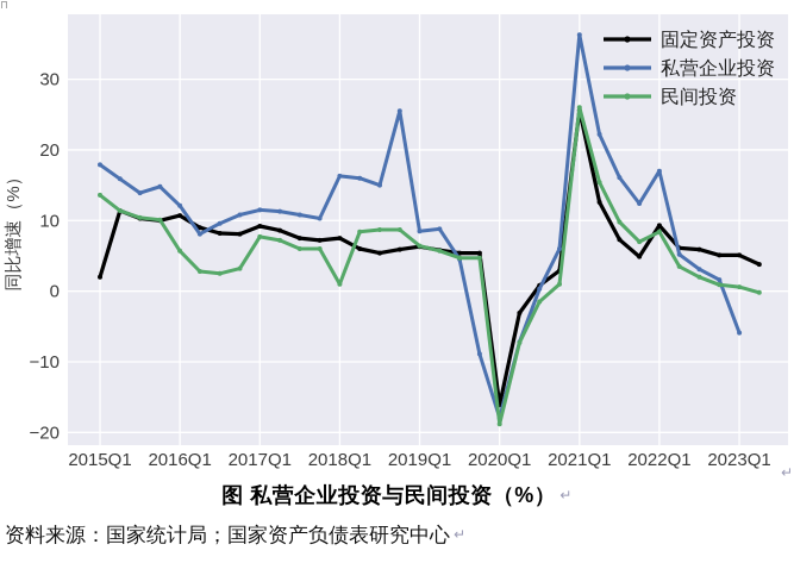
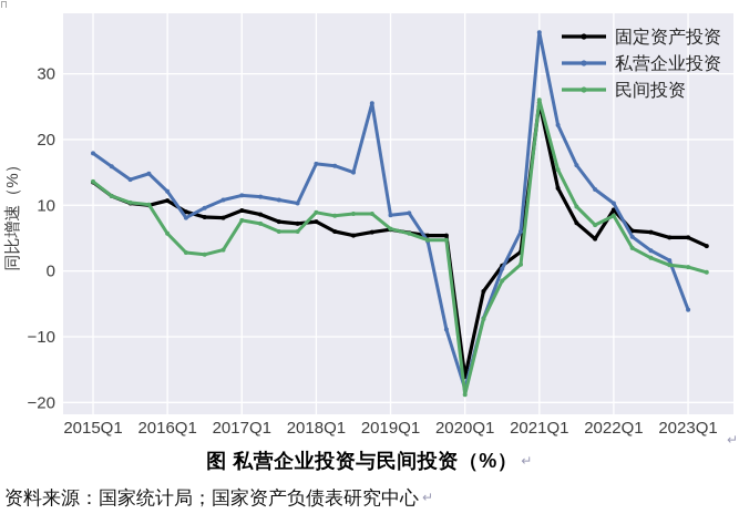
固定资产投资/2015Q1: 2 -> 14
民间投资/2018Q1: 1 -> 9
私营企业投资/2022Q1: 17 -> 10
